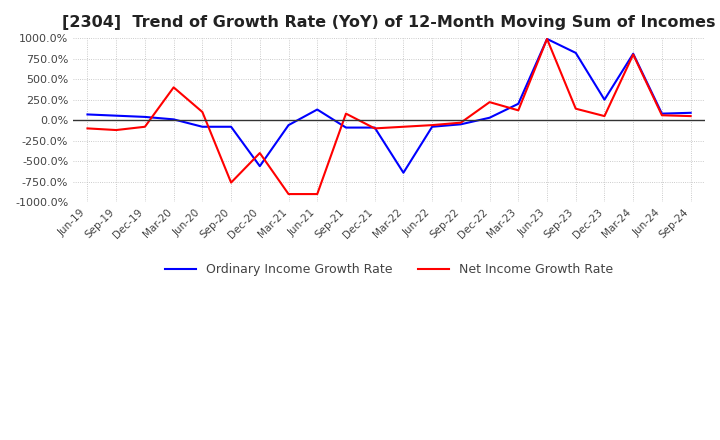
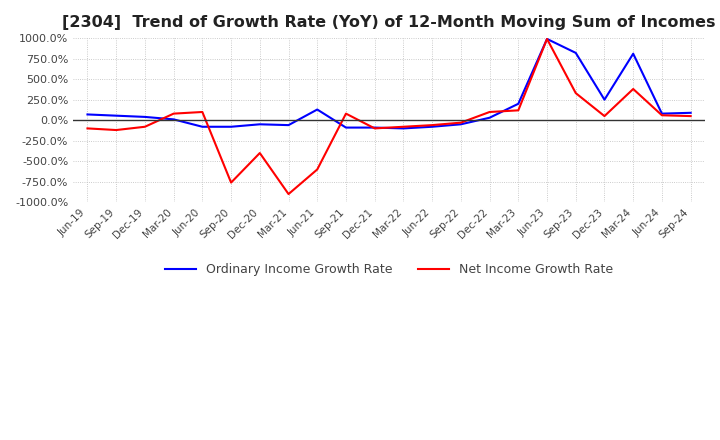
Net Income Growth Rate/Mar-20: 400% -> 80%
Ordinary Income Growth Rate/Dec-20: -560% -> -50%
Net Income Growth Rate/Jun-21: -900% -> -600%
Ordinary Income Growth Rate/Mar-22: -640% -> -100%
Net Income Growth Rate/Dec-22: 220% -> 100%
Net Income Growth Rate/Sep-23: 140% -> 330%
Net Income Growth Rate/Mar-24: 800% -> 380%
